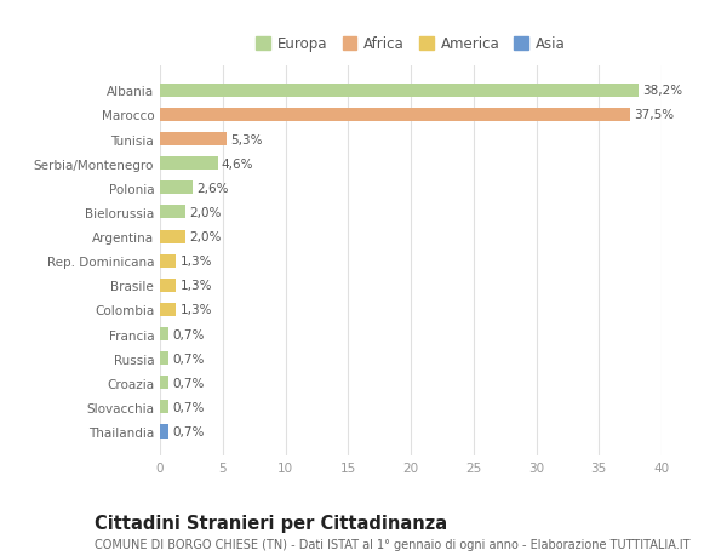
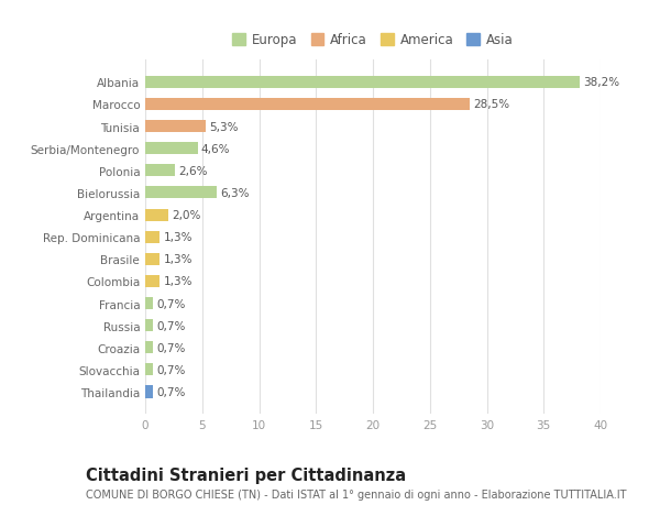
Marocco: 37,5% -> 28,5%
Bielorussia: 2,0% -> 6,3%
